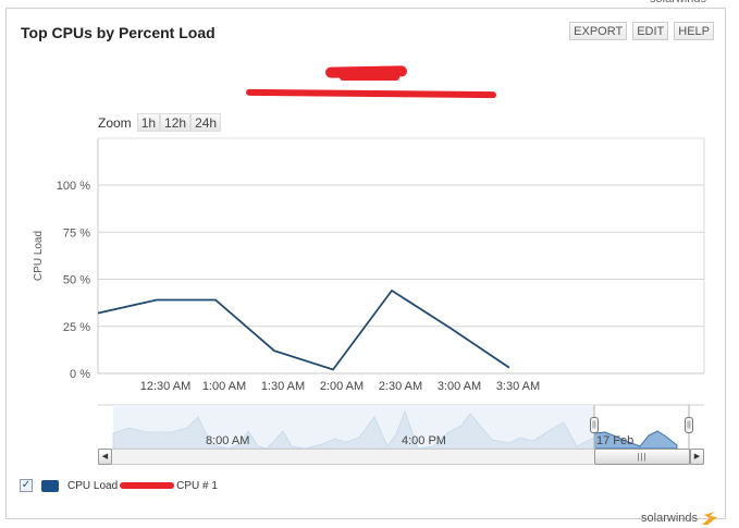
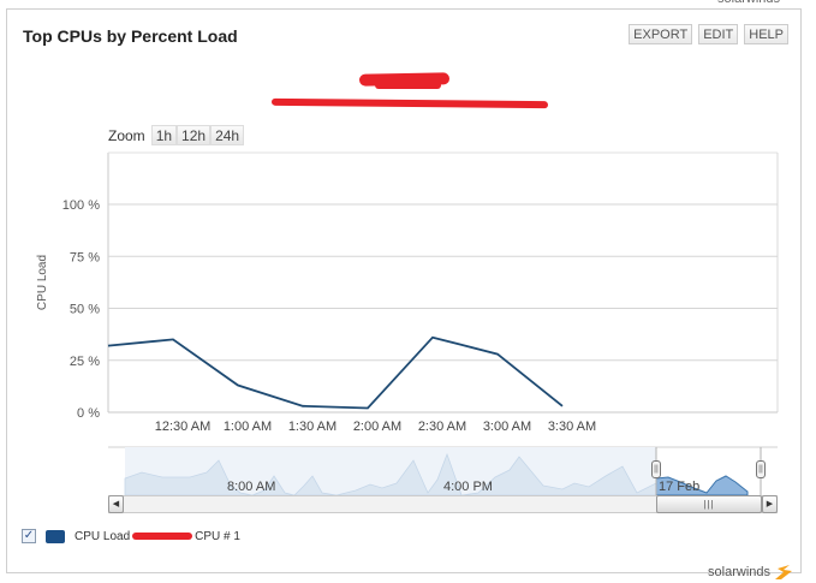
12:30 AM: 39% -> 35%
1:00 AM: 39% -> 13%
1:30 AM: 12% -> 3%
2:30 AM: 44% -> 36%
3:00 AM: 24% -> 28%
